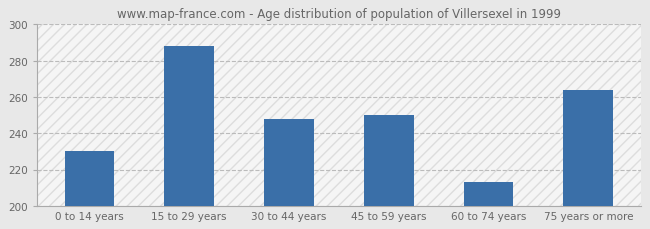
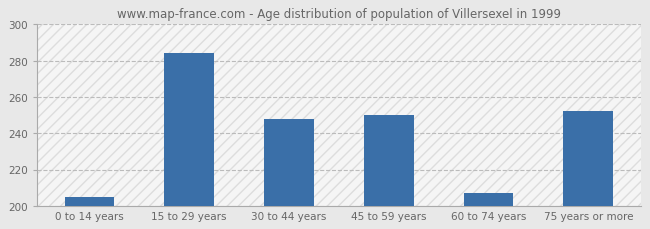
0 to 14 years: 230 -> 205
15 to 29 years: 288 -> 284
60 to 74 years: 213 -> 207
75 years or more: 264 -> 252
